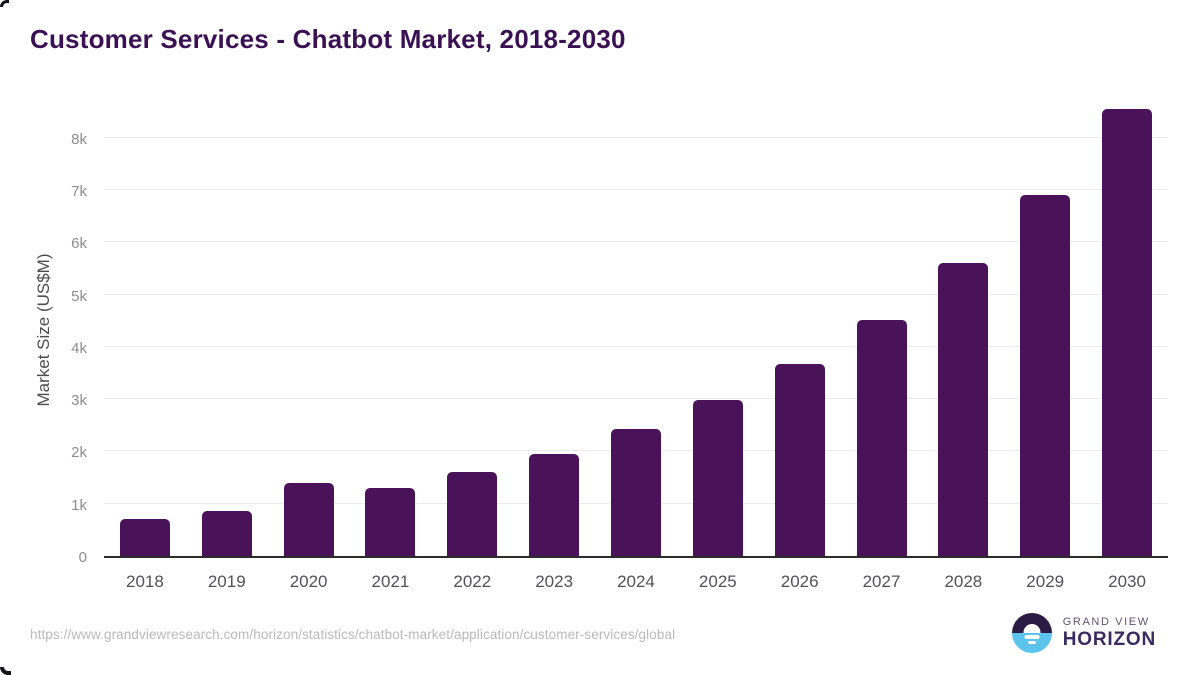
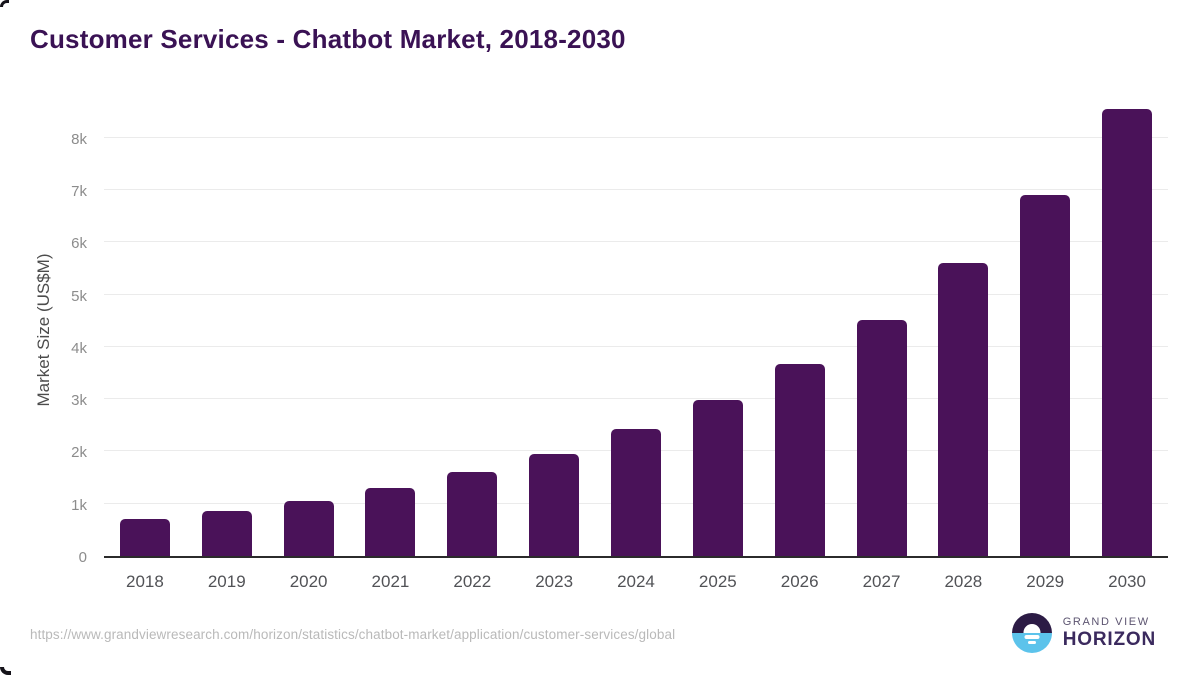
2020: 1.4k -> 1.0k
